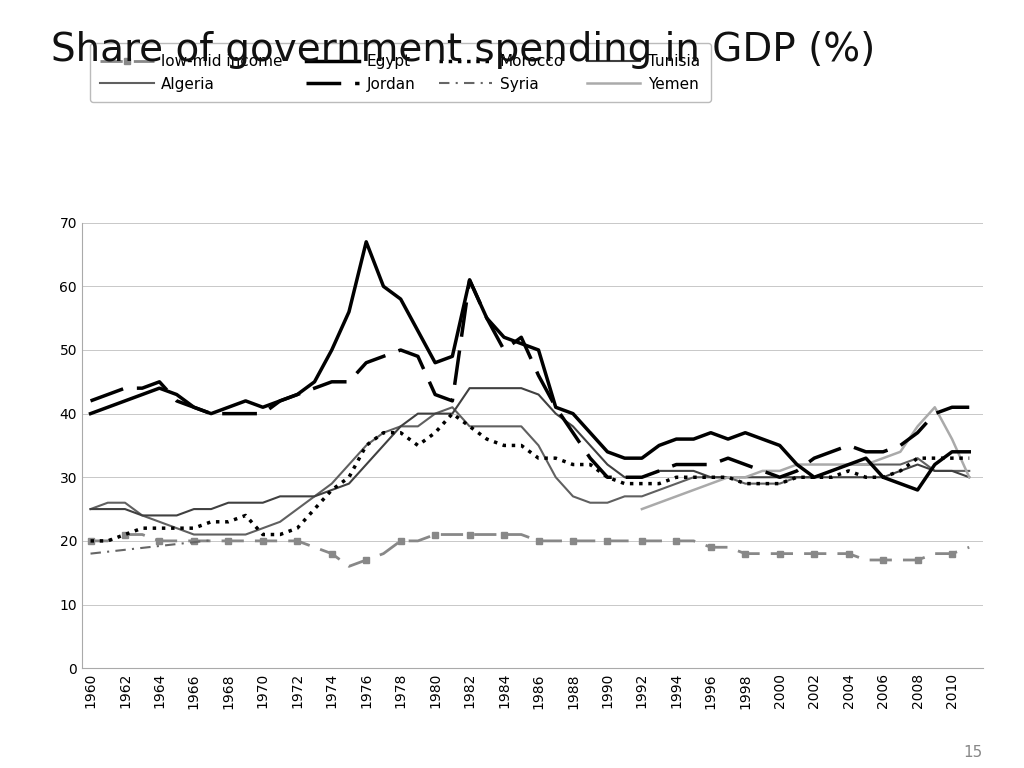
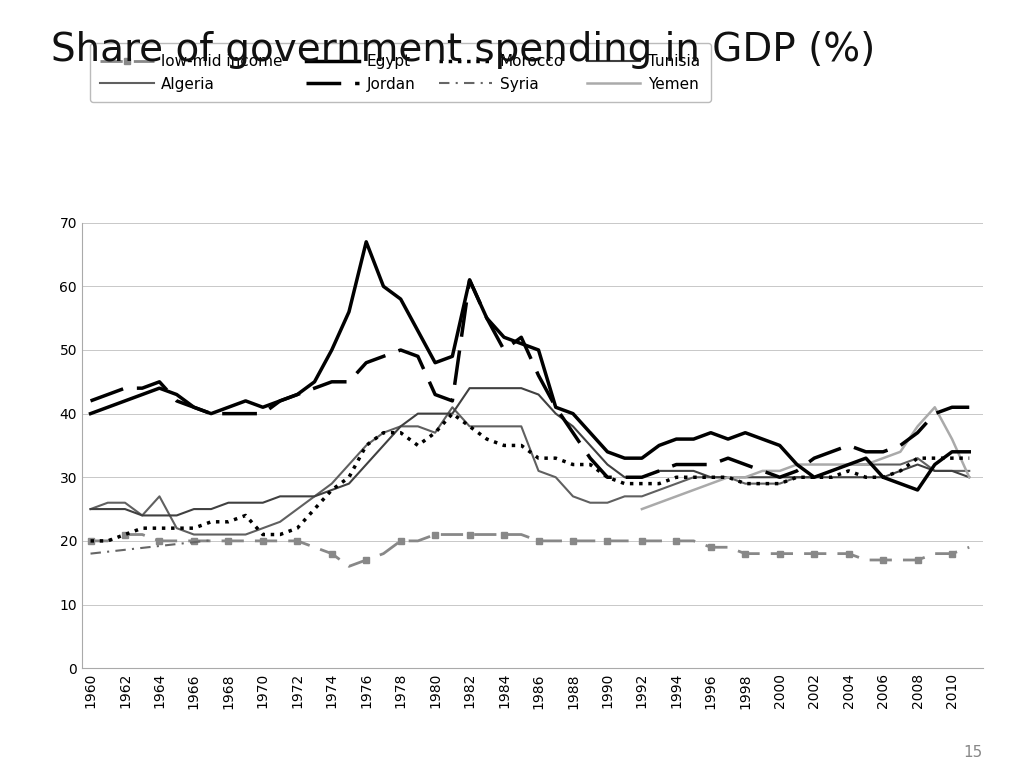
Algeria/1964: 23 -> 27
Algeria/1980: 40 -> 37
Algeria/1986: 35 -> 31
